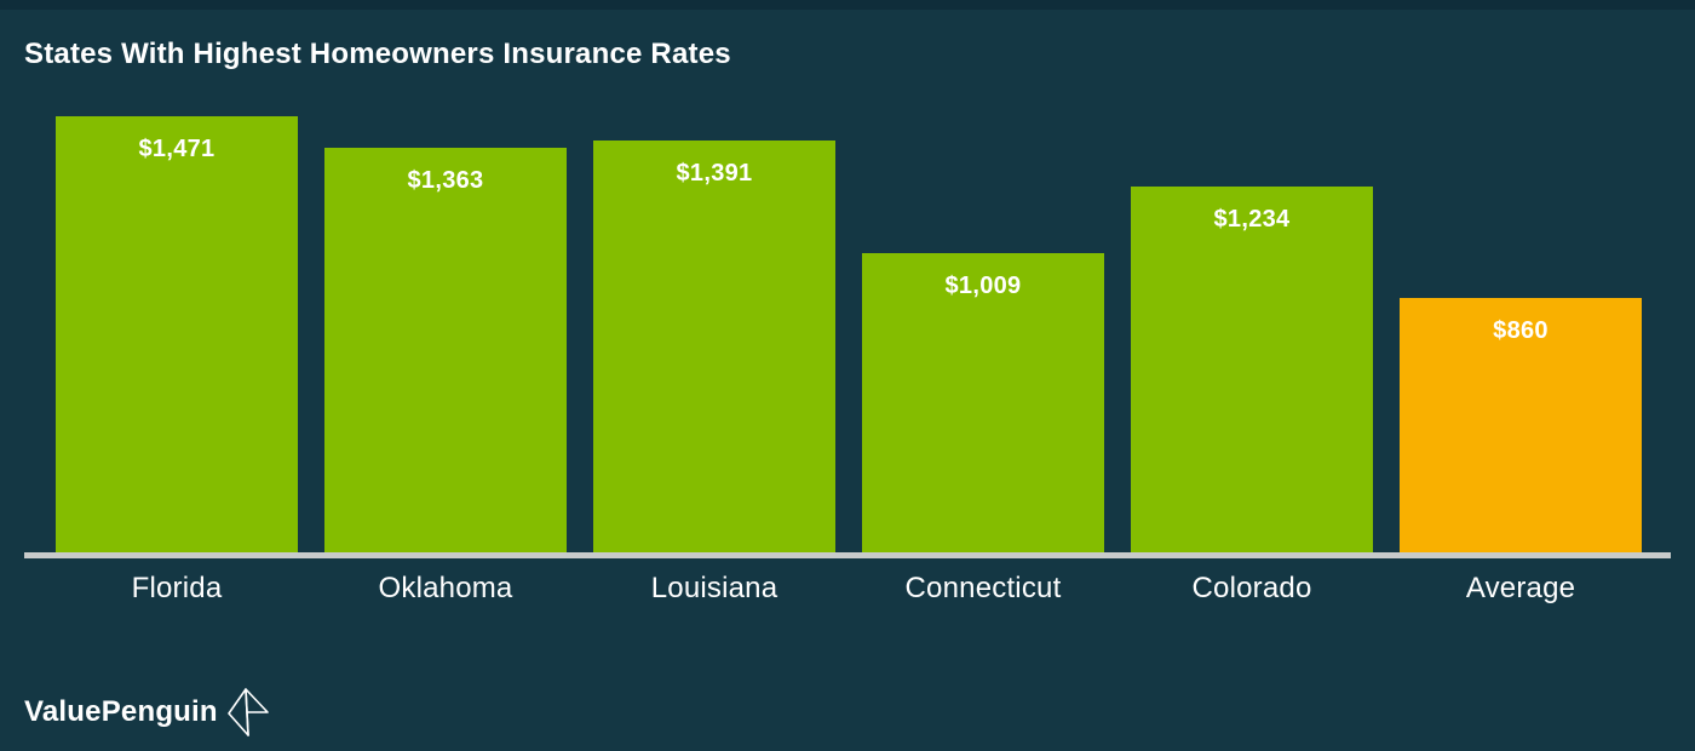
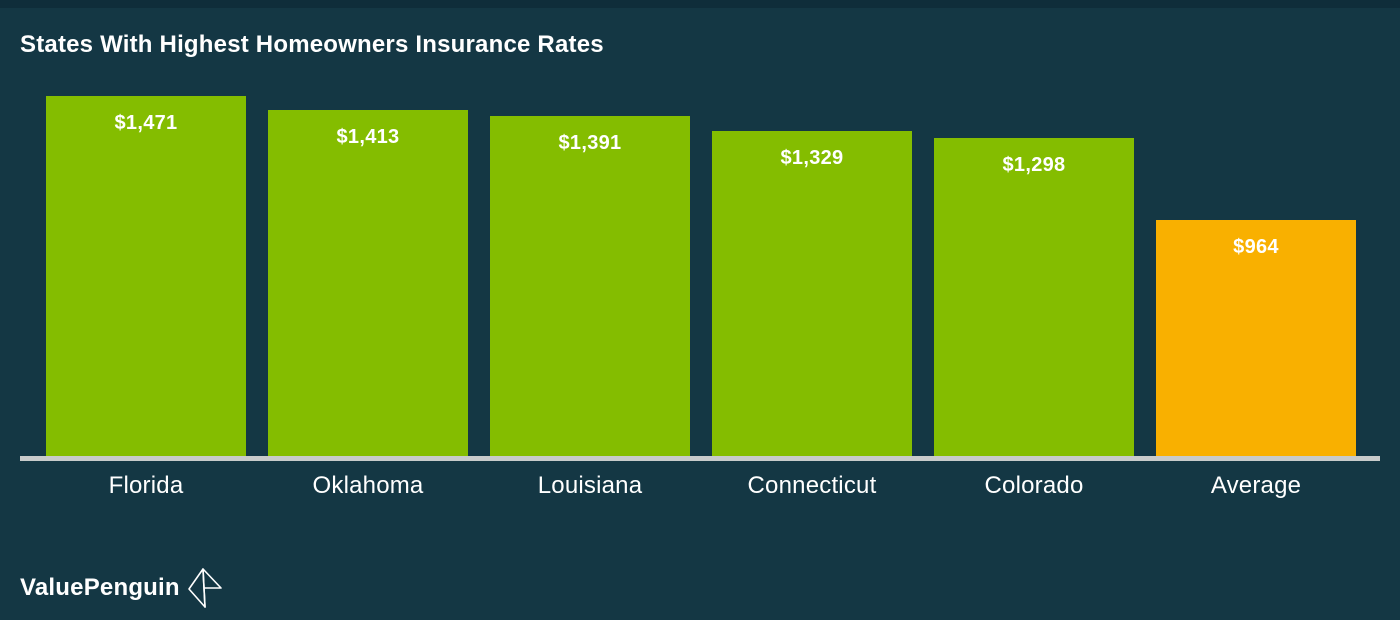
Oklahoma: $1,363 -> $1,413
Connecticut: $1,009 -> $1,329
Colorado: $1,234 -> $1,298
Average: $860 -> $964
